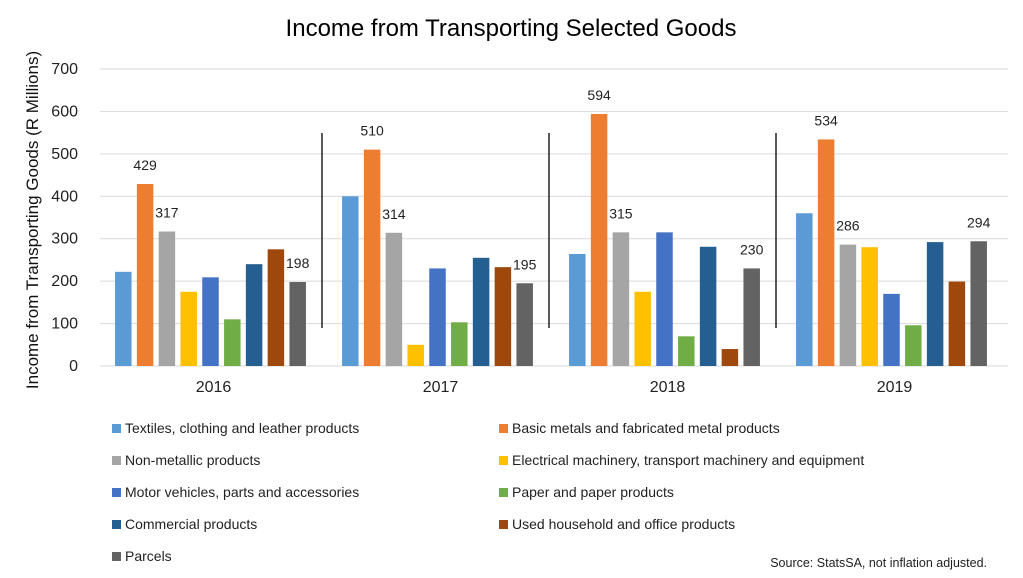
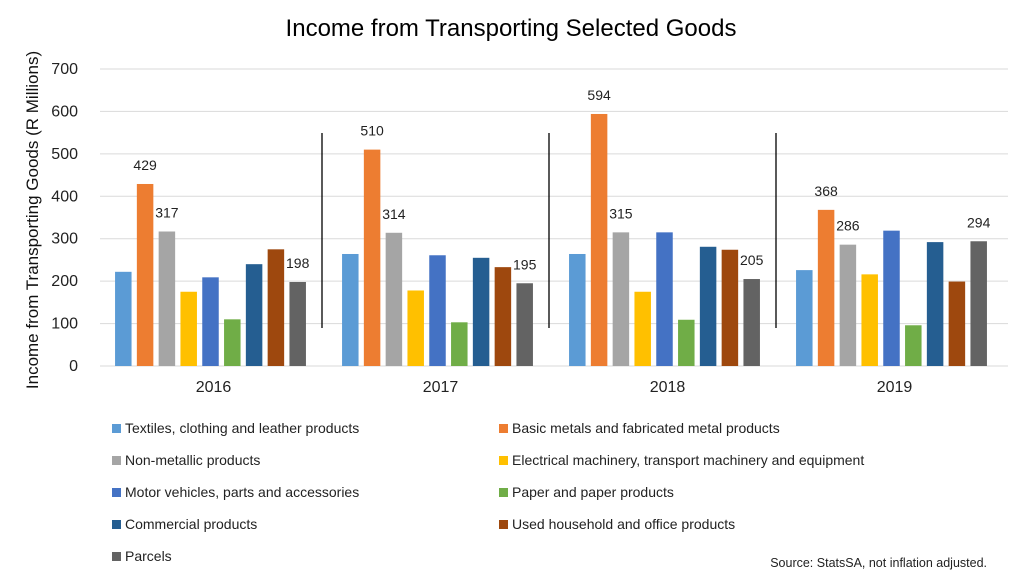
Textiles, clothing and leather products/2017: 400 -> 260
Electrical machinery, transport machinery and equipment/2017: 50 -> 180
Motor vehicles, parts and accessories/2017: 230 -> 260
Paper and paper products/2018: 70 -> 110
Used household and office products/2018: 40 -> 270
Parcels/2018: 230 -> 205
Textiles, clothing and leather products/2019: 360 -> 230
Basic metals and fabricated metal products/2019: 534 -> 368
Electrical machinery, transport machinery and equipment/2019: 280 -> 220
Motor vehicles, parts and accessories/2019: 170 -> 320
